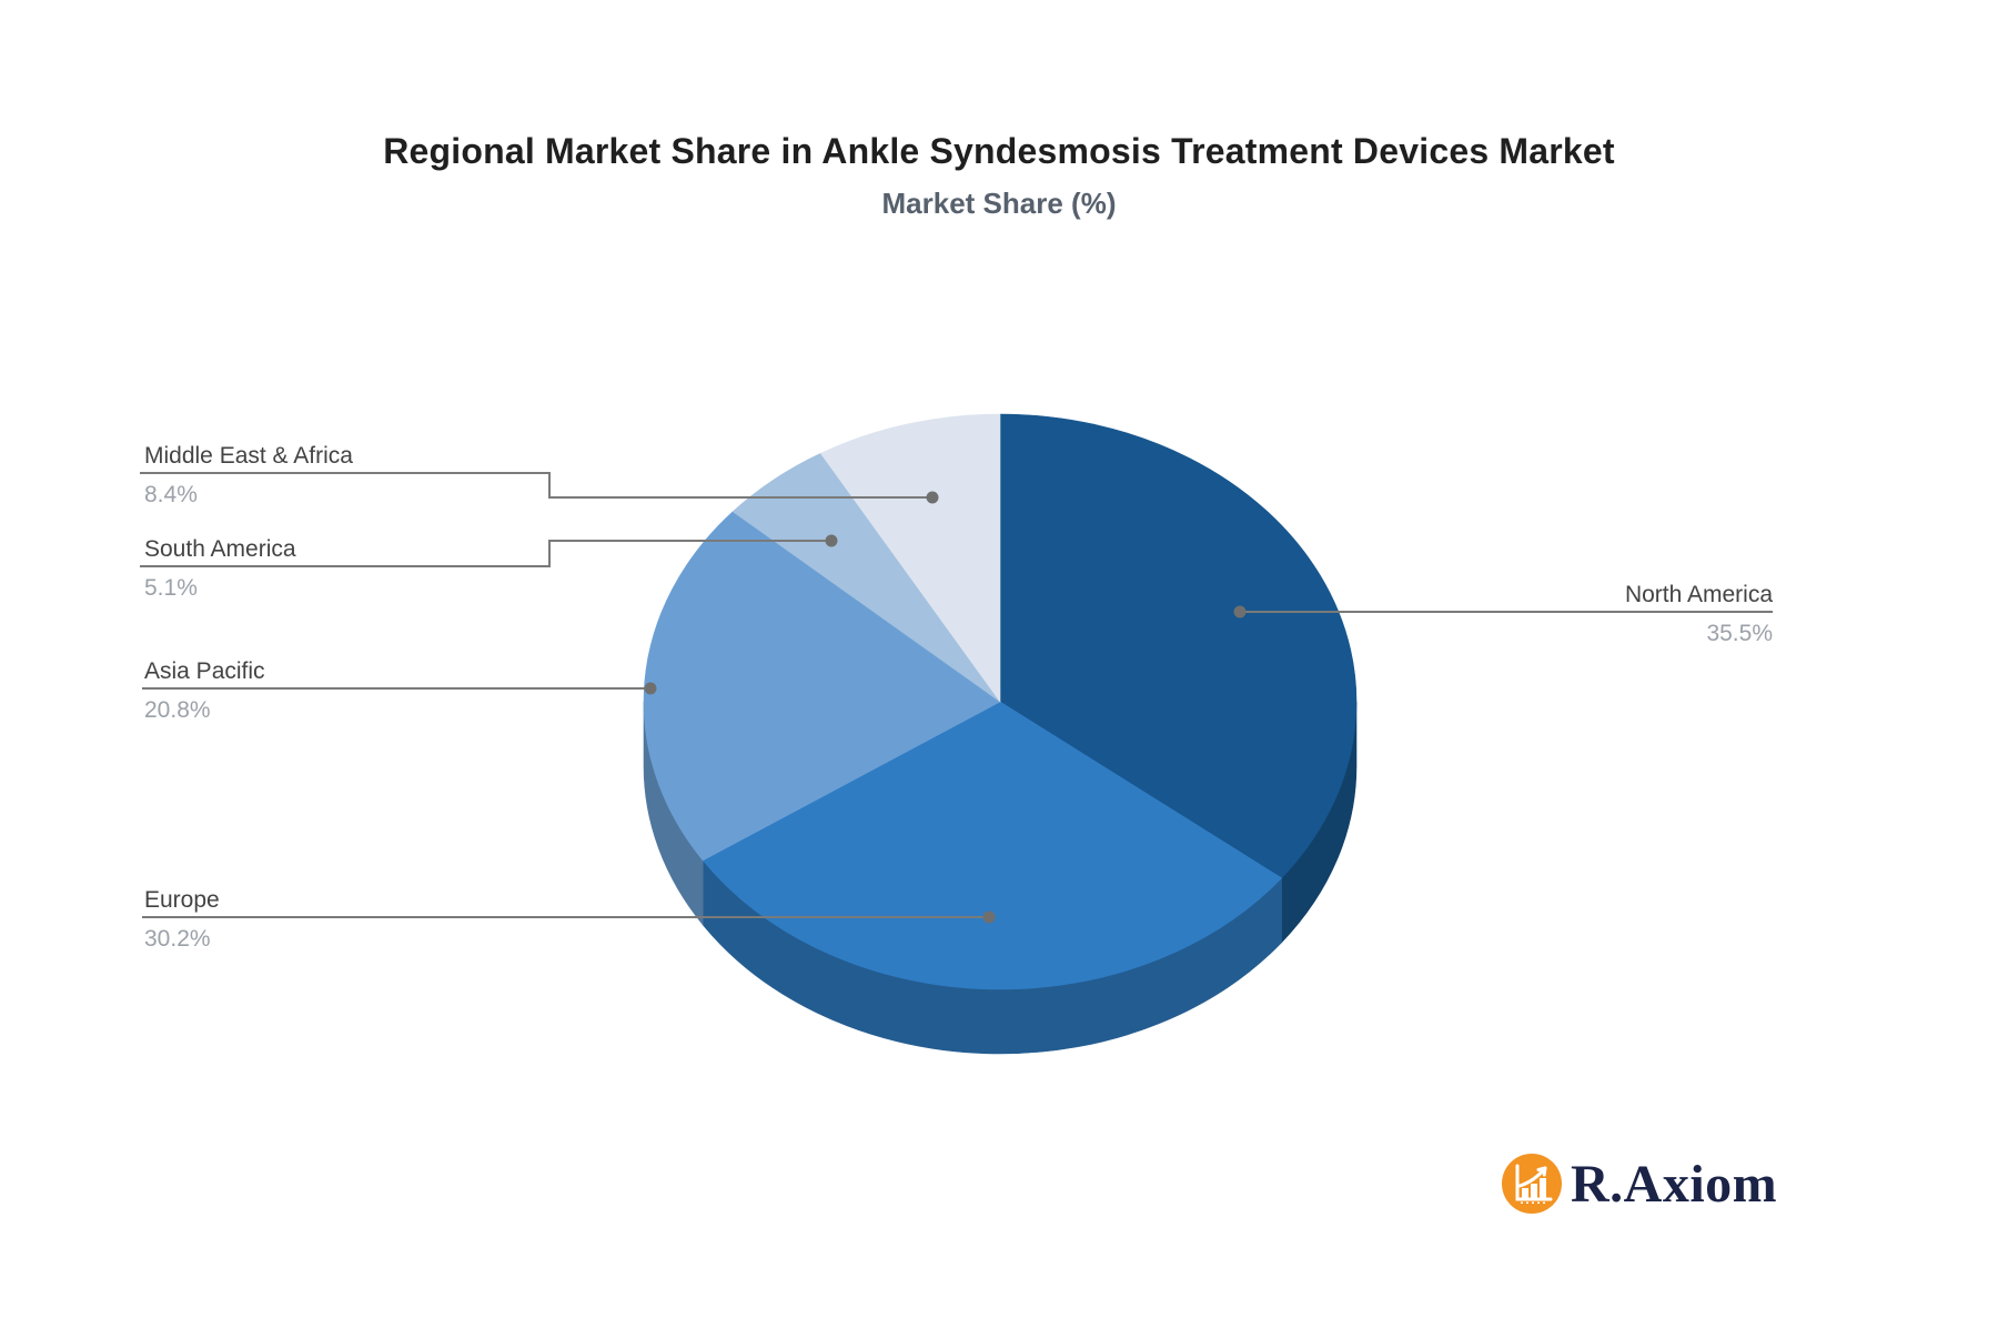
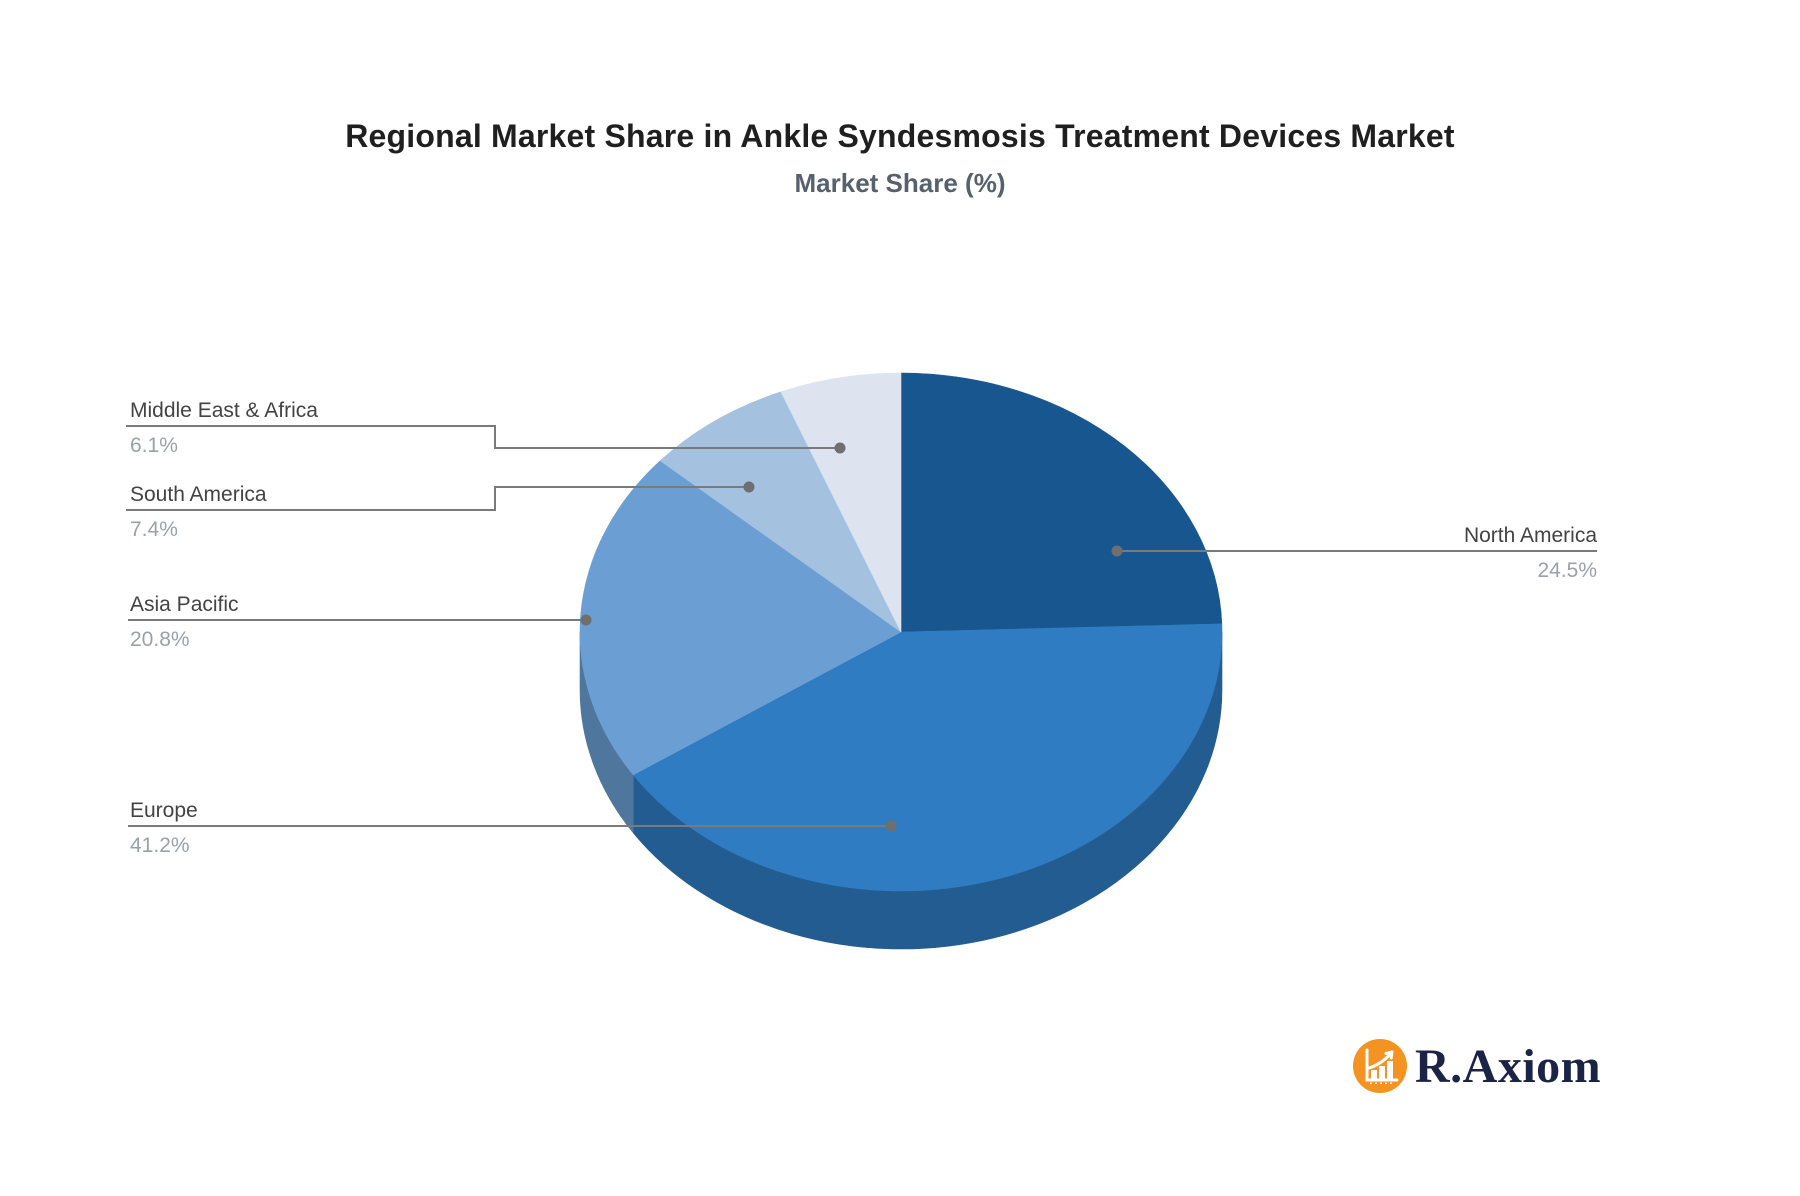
North America: 35.5% -> 24.5%
Europe: 30.2% -> 41.2%
South America: 5.1% -> 7.4%
Middle East & Africa: 8.4% -> 6.1%
